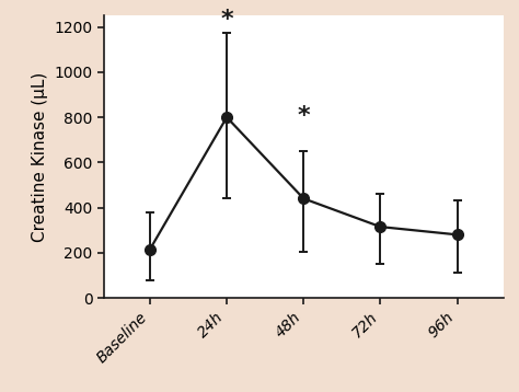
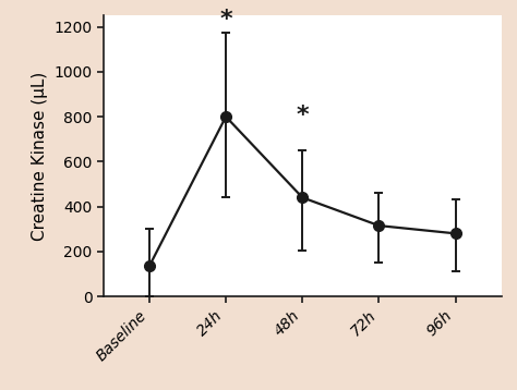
Baseline: 215 -> 135
